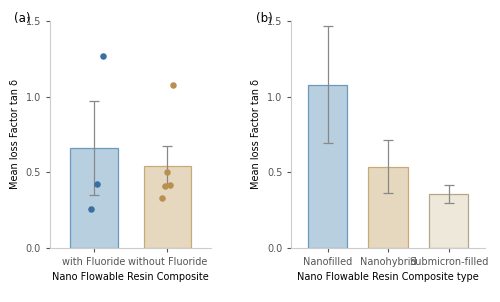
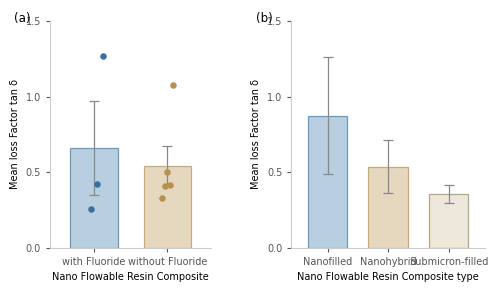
Nanofilled: 1.08 -> 0.88
